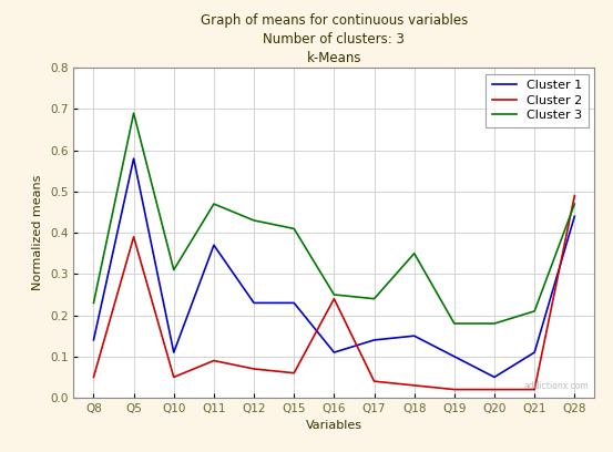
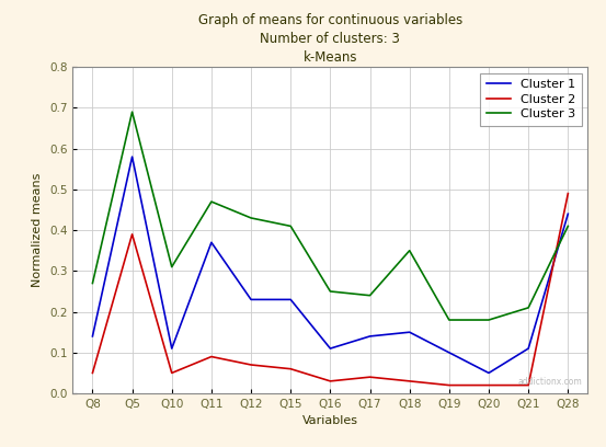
Cluster 3/Q8: 0.23 -> 0.27
Cluster 2/Q16: 0.24 -> 0.03
Cluster 3/Q28: 0.47 -> 0.41
